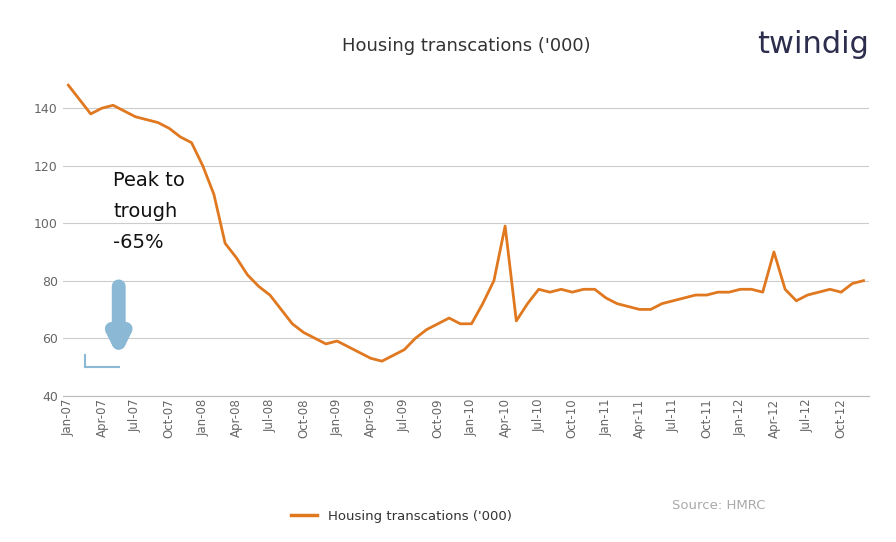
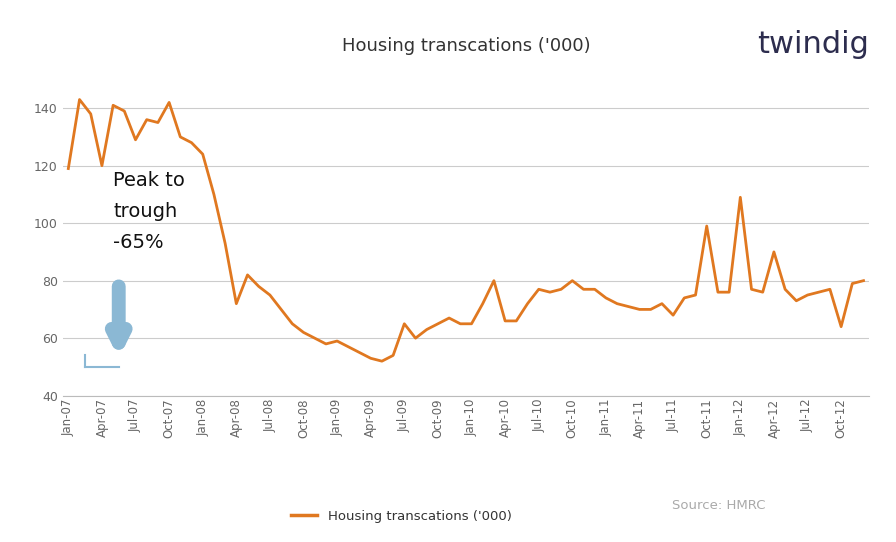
Jan-07: 148 -> 119
Apr-07: 140 -> 120
Jul-07: 137 -> 129
Oct-07: 133 -> 142
Jan-08: 120 -> 124
Apr-08: 88 -> 72
Jul-09: 56 -> 65
Apr-10: 99 -> 66
Oct-10: 76 -> 80
Jul-11: 73 -> 68
Oct-11: 75 -> 99
Jan-12: 77 -> 109
Oct-12: 76 -> 64
